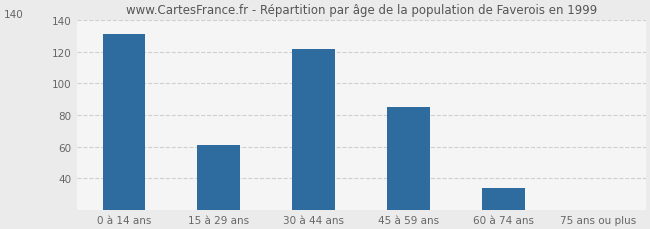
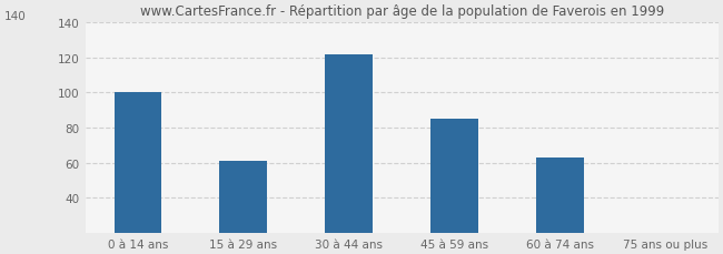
0 à 14 ans: 131 -> 100
60 à 74 ans: 34 -> 63
